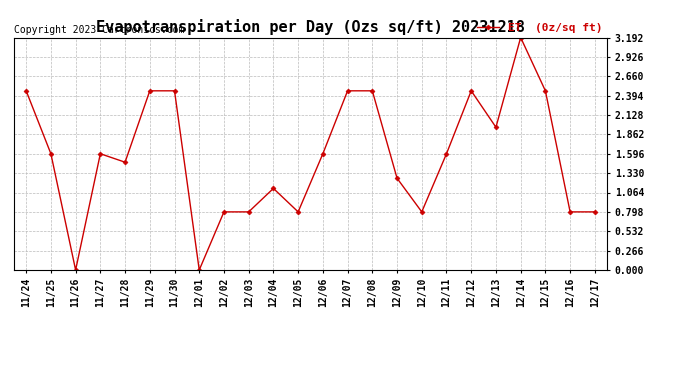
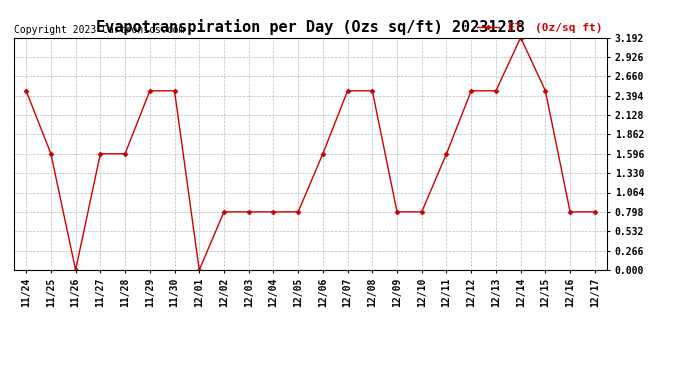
11/28: 1.48 -> 1.60
12/04: 1.12 -> 0.80
12/09: 1.26 -> 0.80
12/13: 1.96 -> 2.46
